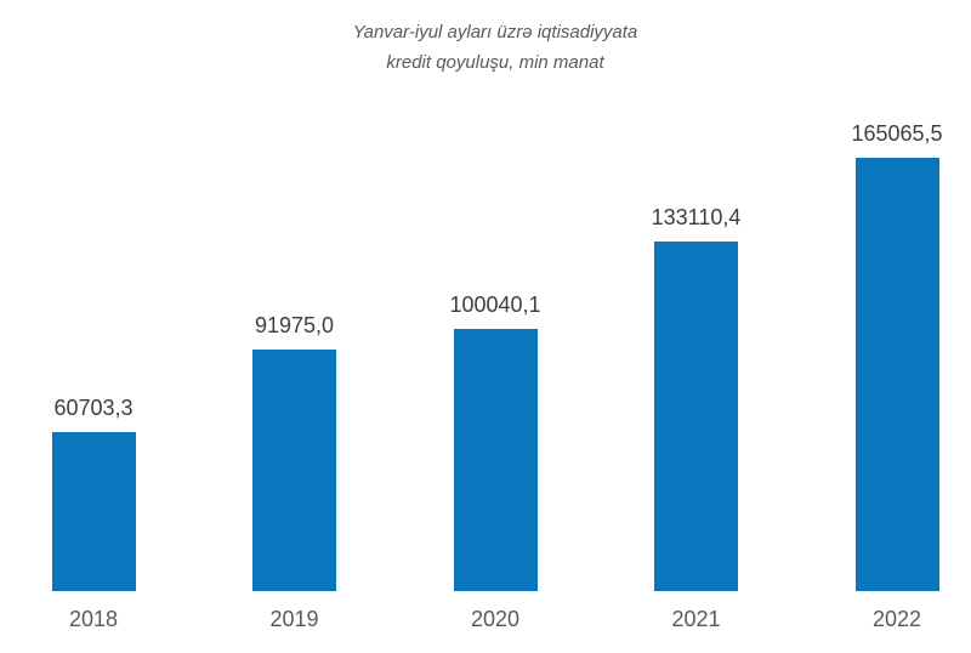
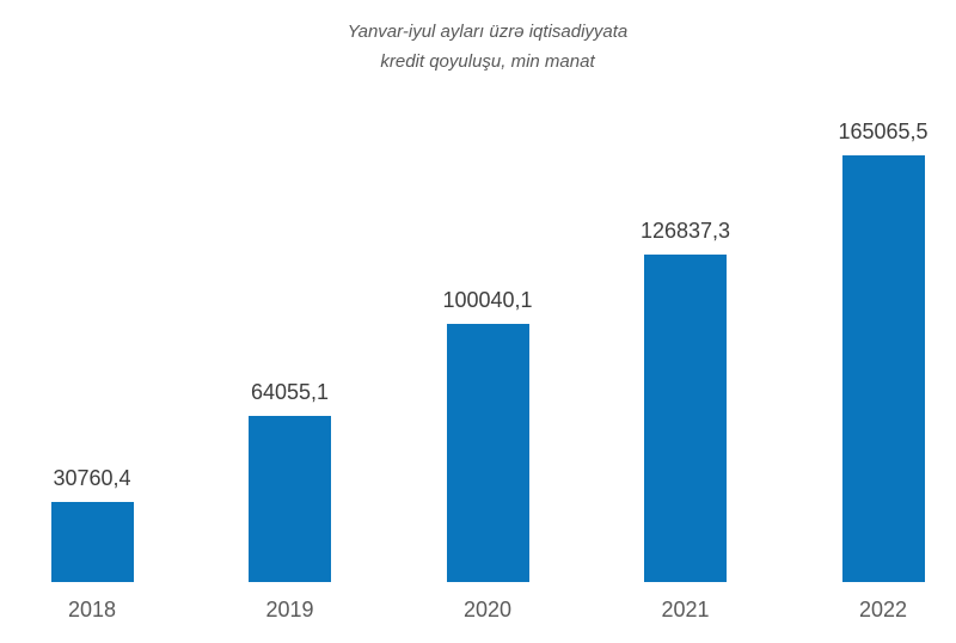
2018: 60703,3 -> 30760,4
2019: 91975,0 -> 64055,1
2021: 133110,4 -> 126837,3
